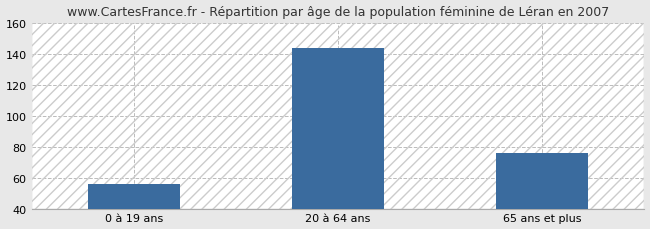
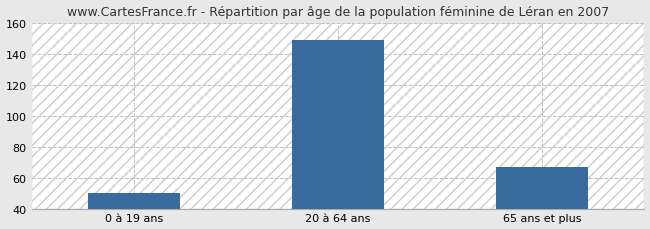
0 à 19 ans: 56 -> 50
20 à 64 ans: 144 -> 149
65 ans et plus: 76 -> 67
